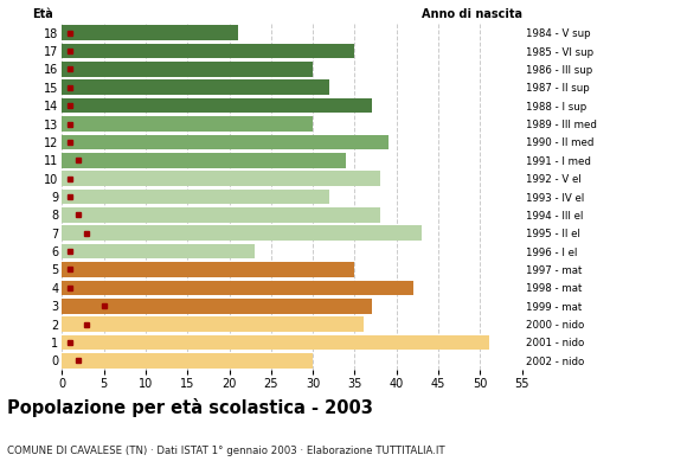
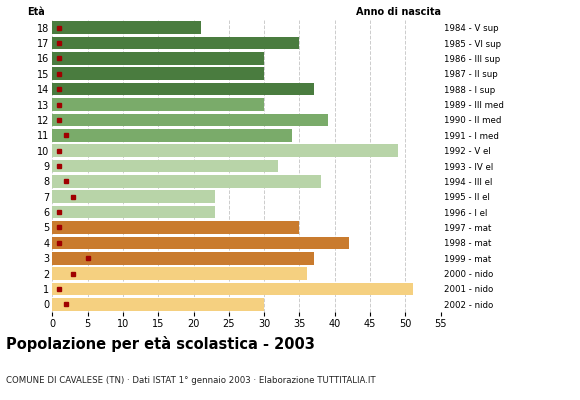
15: 32 -> 30
10: 38 -> 49
7: 43 -> 23
